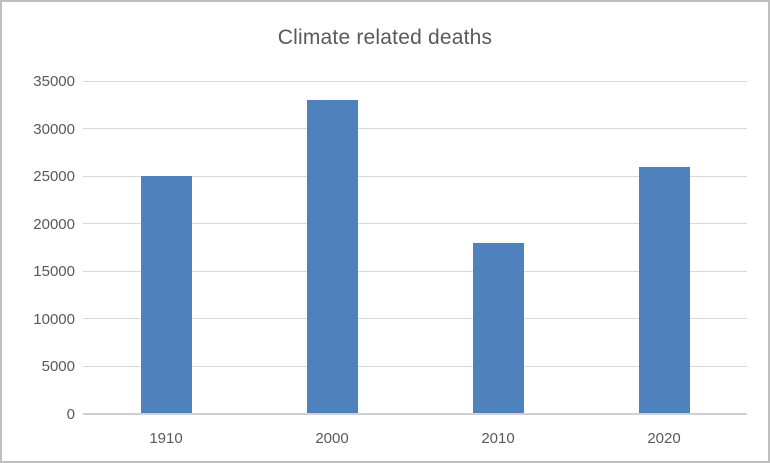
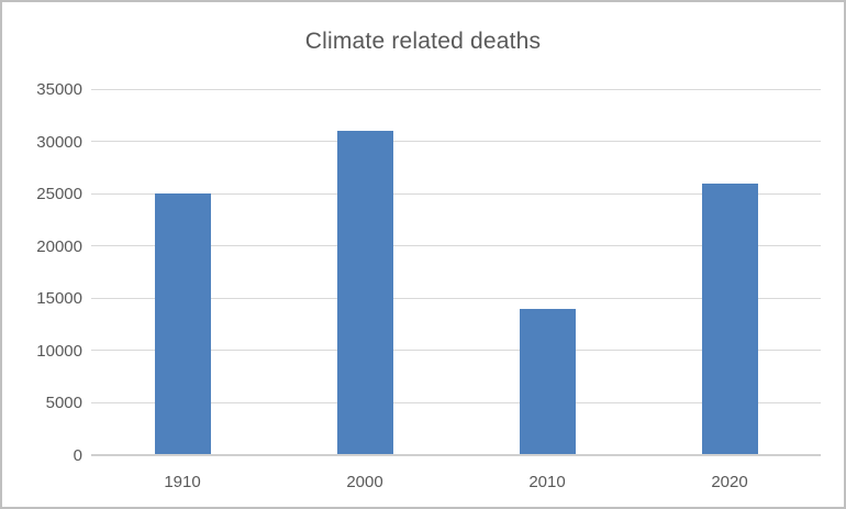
2000: 33000 -> 31000
2010: 18000 -> 14000
